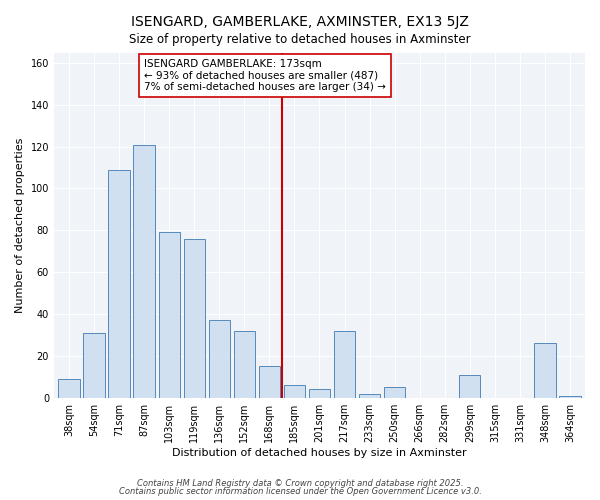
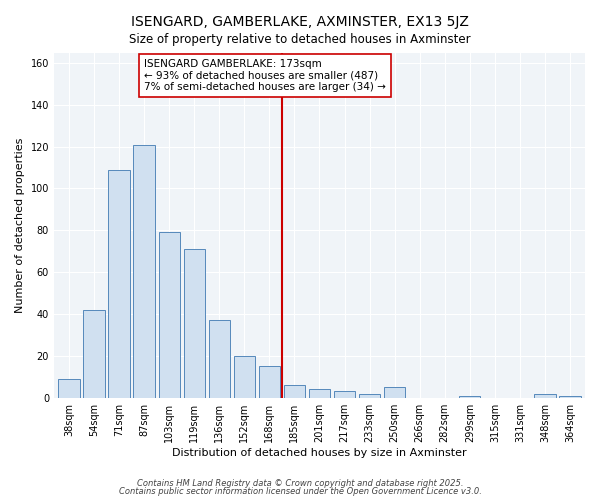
54sqm: 31 -> 42
119sqm: 76 -> 71
152sqm: 32 -> 20
217sqm: 32 -> 3
299sqm: 11 -> 1
348sqm: 26 -> 2
